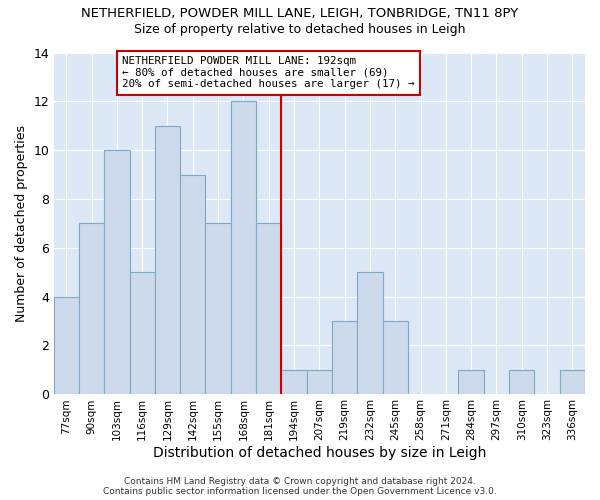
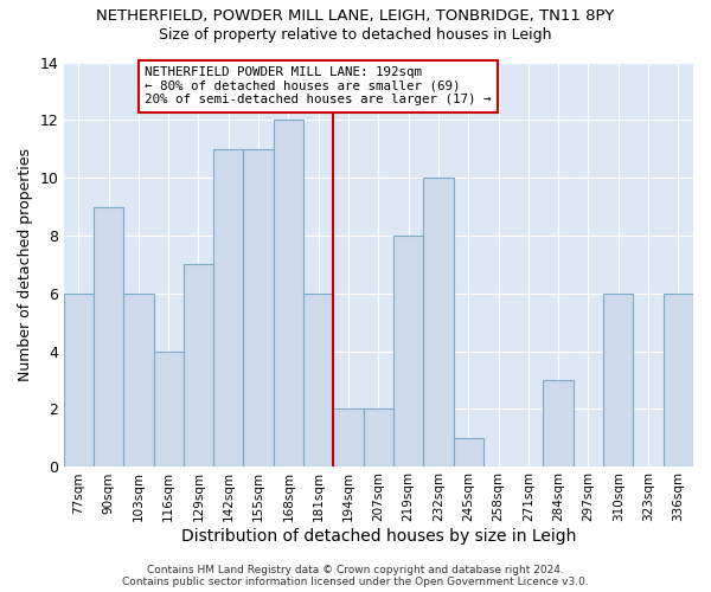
77sqm: 4 -> 6
90sqm: 7 -> 9
103sqm: 10 -> 6
116sqm: 5 -> 4
129sqm: 11 -> 7
142sqm: 9 -> 11
155sqm: 7 -> 11
181sqm: 7 -> 6
194sqm: 1 -> 2
207sqm: 1 -> 2
219sqm: 3 -> 8
232sqm: 5 -> 10
245sqm: 3 -> 1
284sqm: 1 -> 3
310sqm: 1 -> 6
336sqm: 1 -> 6
